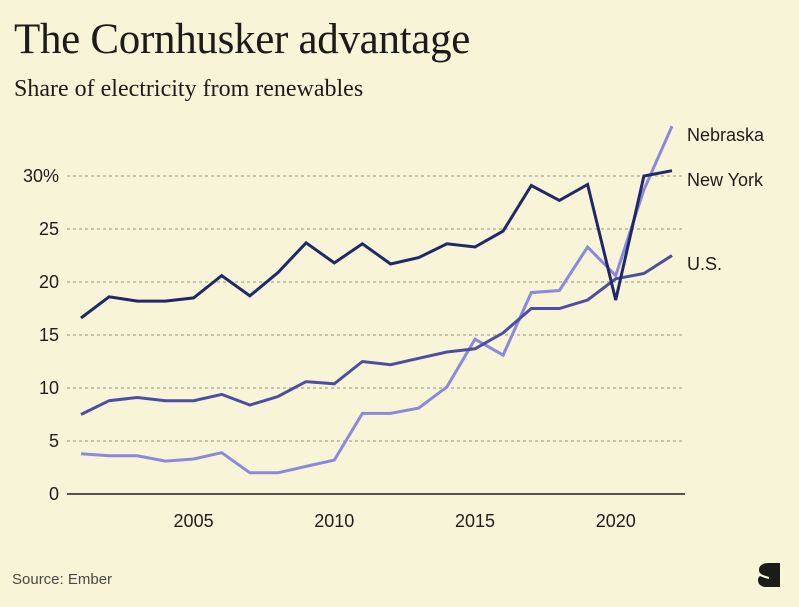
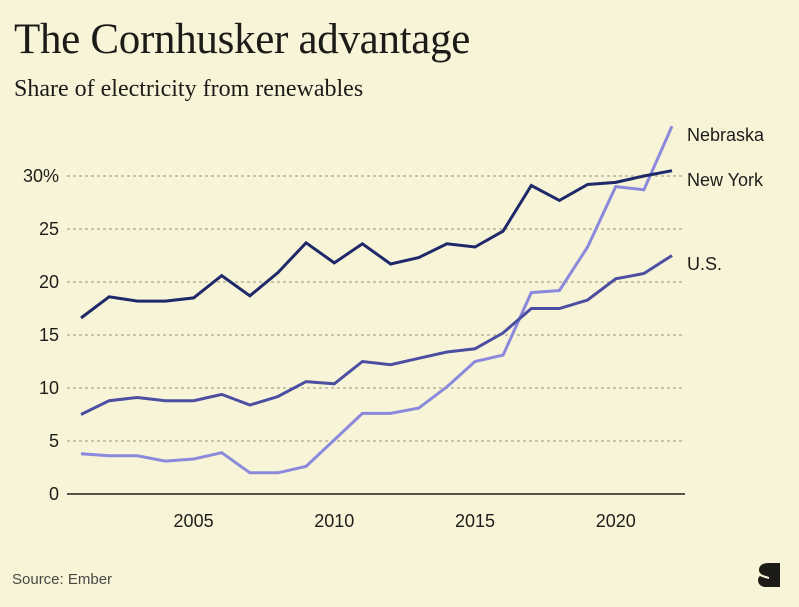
Nebraska/2010: 3.2% -> 5.1%
Nebraska/2015: 14.6% -> 12.5%
New York/2020: 18.3% -> 29.4%
Nebraska/2020: 20.6% -> 29.0%
